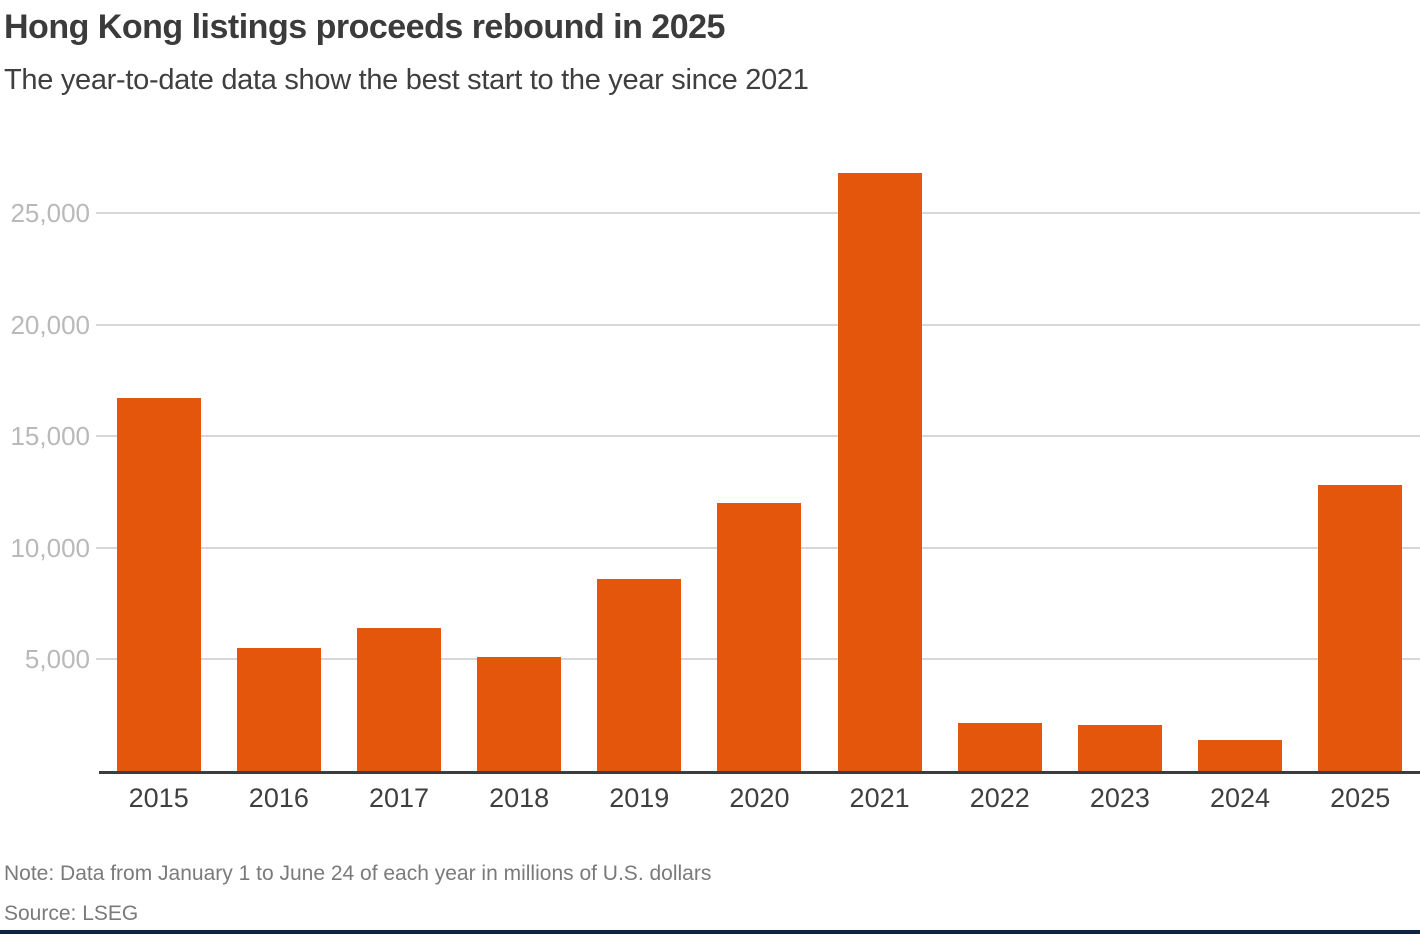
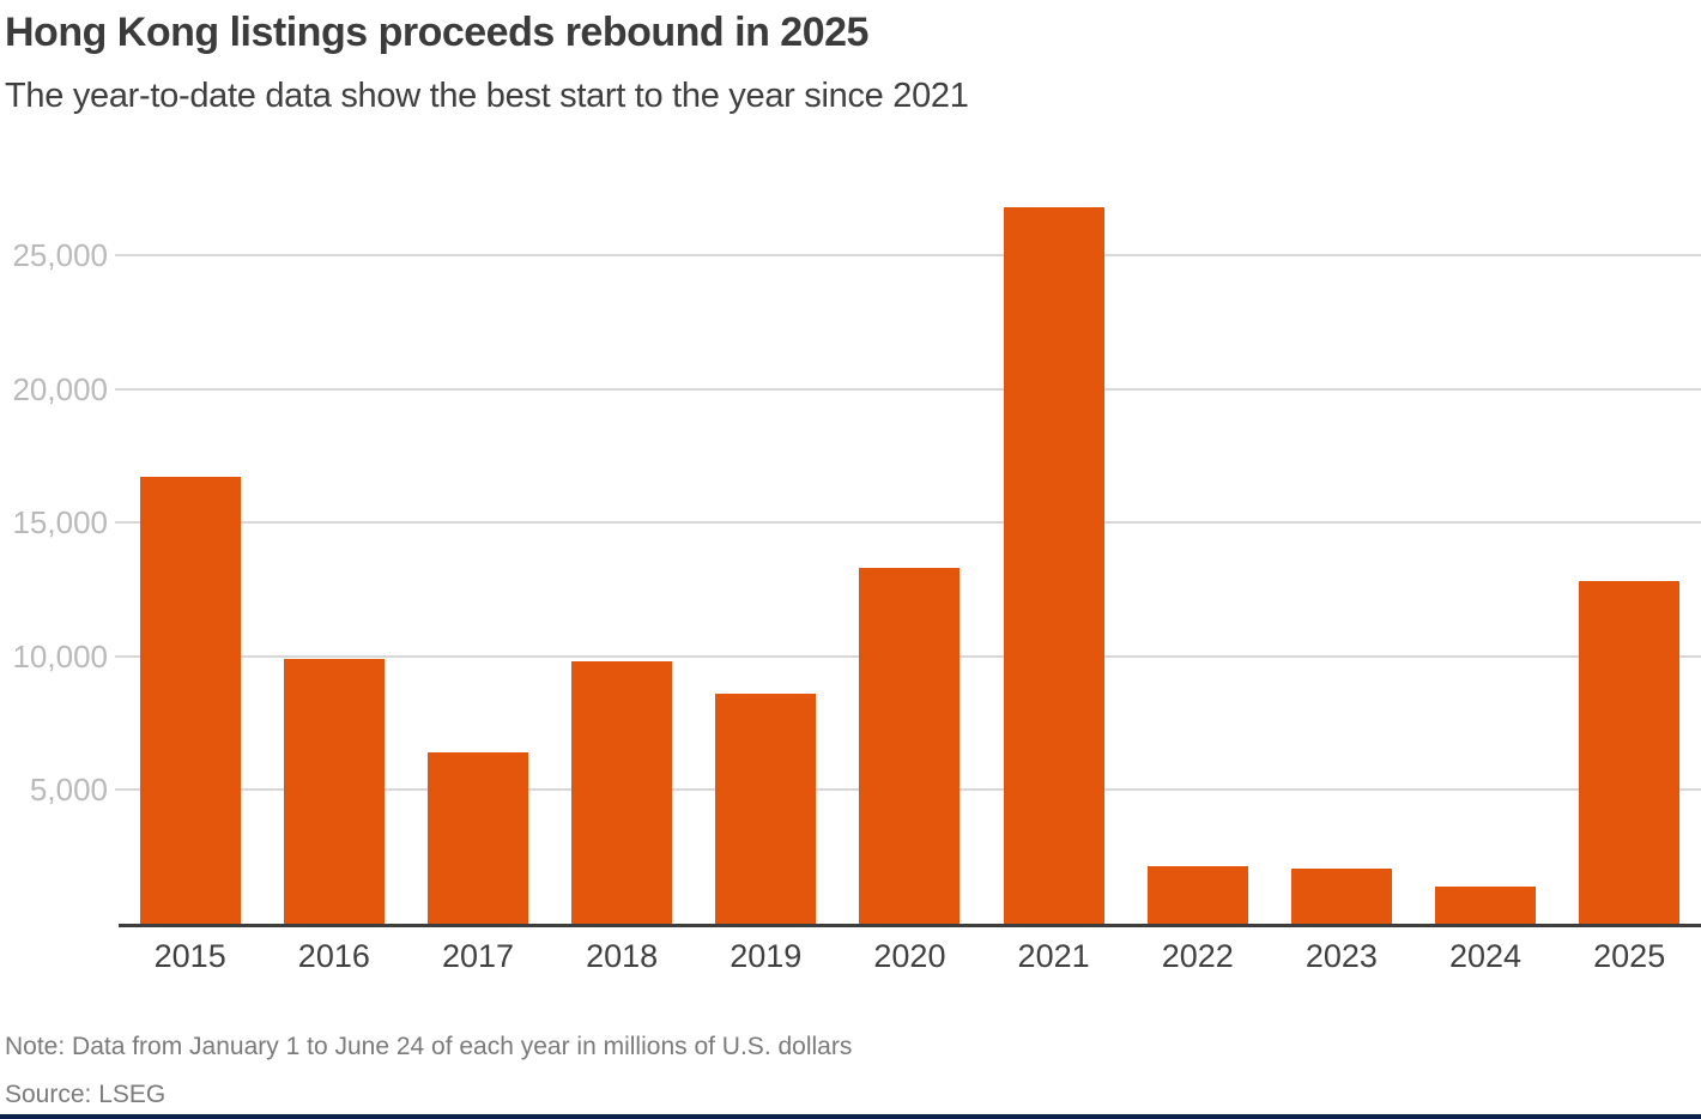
2016: 5500 -> 9900
2018: 5100 -> 9800
2020: 12000 -> 13300
